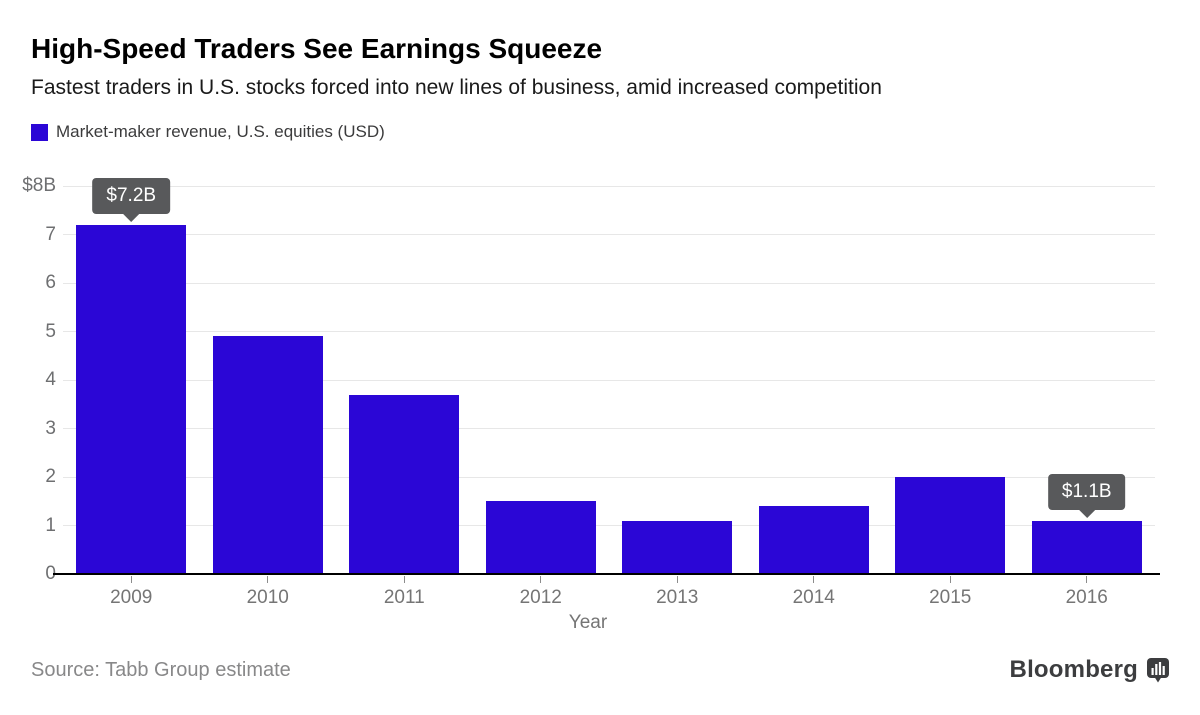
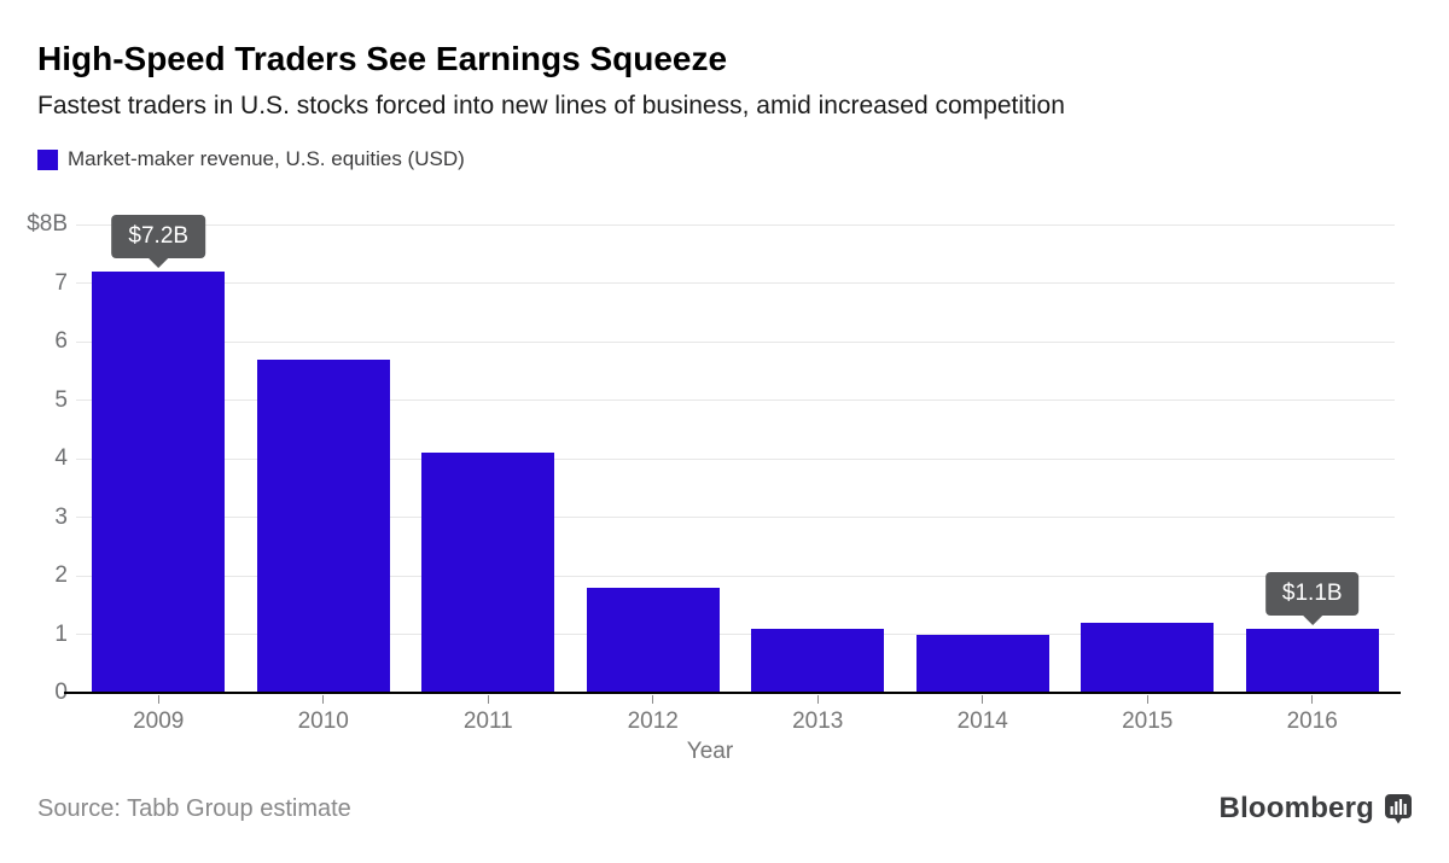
2010: $4.9B -> $5.7B
2011: $3.7B -> $4.1B
2012: $1.5B -> $1.8B
2014: $1.4B -> $1.0B
2015: $2.0B -> $1.2B
